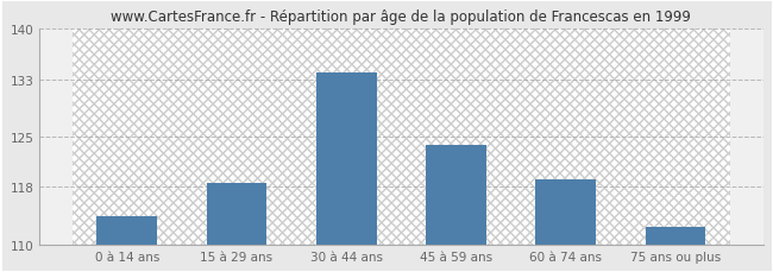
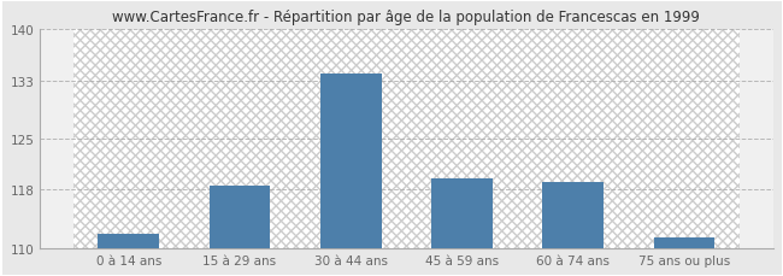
0 à 14 ans: 114.0 -> 112.0
45 à 59 ans: 123.8 -> 119.5
75 ans ou plus: 112.4 -> 111.5
